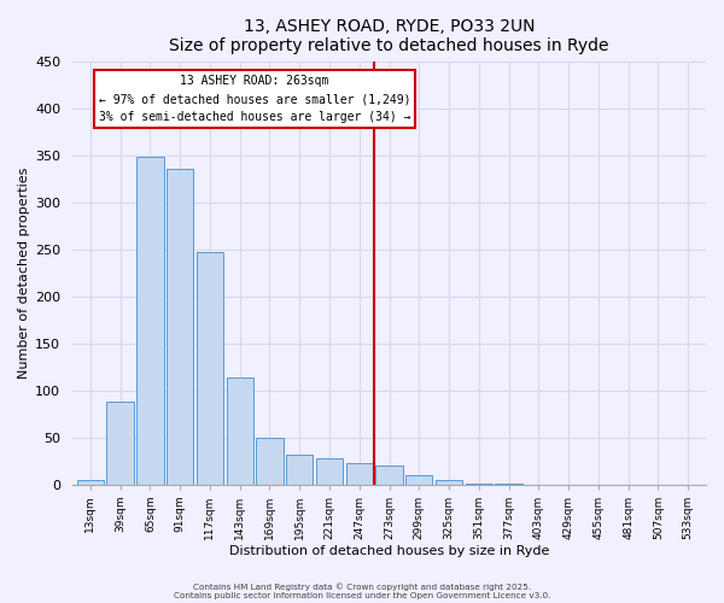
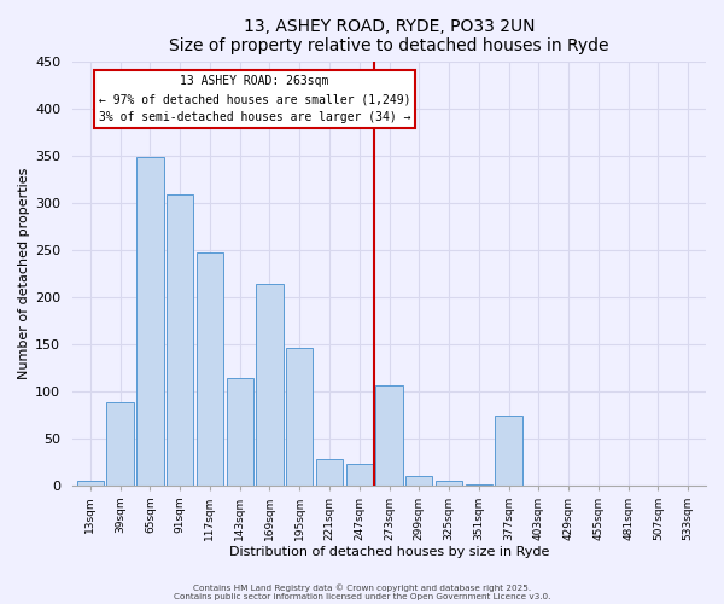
91sqm: 335 -> 308
169sqm: 50 -> 214
195sqm: 32 -> 146
273sqm: 20 -> 106
377sqm: 1 -> 74
